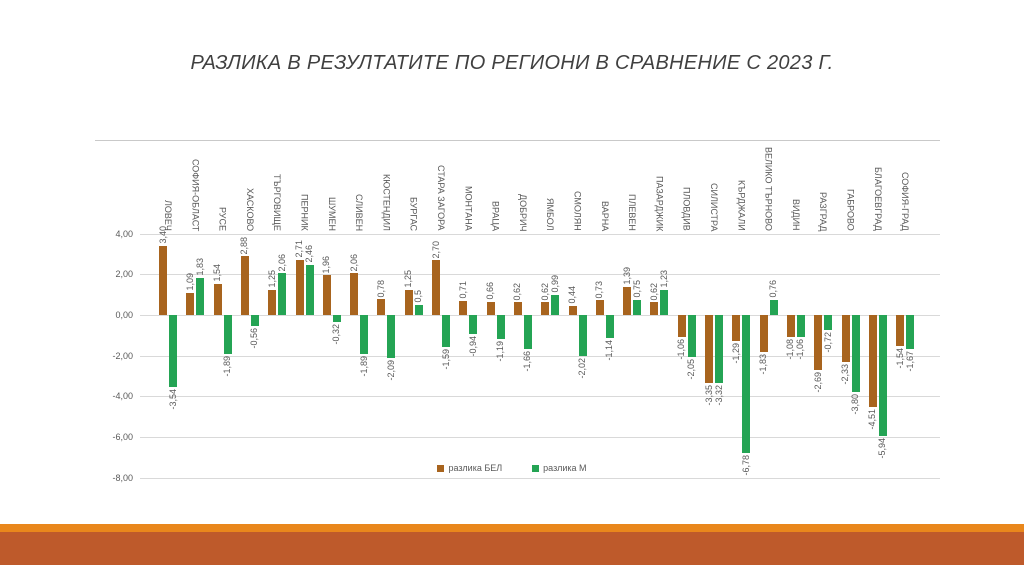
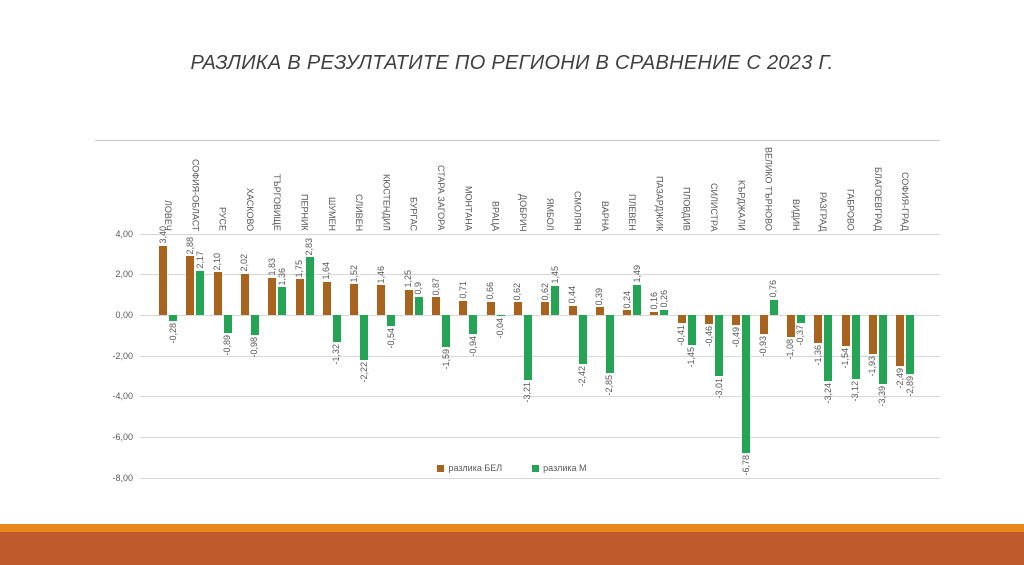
разлика М/ЛОВЕЧ: -3,54 -> -0,28
разлика БЕЛ/СОФИЯ-ОБЛАСТ: 1,09 -> 2,88
разлика М/СОФИЯ-ОБЛАСТ: 1,83 -> 2,17
разлика БЕЛ/РУСЕ: 1,54 -> 2,10
разлика М/РУСЕ: -1,89 -> -0,89
разлика БЕЛ/ХАСКОВО: 2,88 -> 2,02
разлика М/ХАСКОВО: -0,56 -> -0,98
разлика БЕЛ/ТЪРГОВИЩЕ: 1,25 -> 1,83
разлика М/ТЪРГОВИЩЕ: 2,06 -> 1,36
разлика БЕЛ/ПЕРНИК: 2,71 -> 1,75
разлика М/ПЕРНИК: 2,46 -> 2,83
разлика БЕЛ/ШУМЕН: 1,96 -> 1,64
разлика М/ШУМЕН: -0,32 -> -1,32
разлика БЕЛ/СЛИВЕН: 2,06 -> 1,52
разлика М/СЛИВЕН: -1,89 -> -2,22
разлика БЕЛ/КЮСТЕНДИЛ: 0,78 -> 1,46
разлика М/КЮСТЕНДИЛ: -2,09 -> -0,54
разлика М/БУРГАС: 0,5 -> 0,9
разлика БЕЛ/СТАРА ЗАГОРА: 2,70 -> 0,87
разлика М/ВРАЦА: -1,19 -> -0,04
разлика М/ДОБРИЧ: -1,66 -> -3,21
разлика М/ЯМБОЛ: 0,99 -> 1,45
разлика М/СМОЛЯН: -2,02 -> -2,42
разлика БЕЛ/ВАРНА: 0,73 -> 0,39
разлика М/ВАРНА: -1,14 -> -2,85
разлика БЕЛ/ПЛЕВЕН: 1,39 -> 0,24
разлика М/ПЛЕВЕН: 0,75 -> 1,49
разлика БЕЛ/ПАЗАРДЖИК: 0,62 -> 0,16
разлика М/ПАЗАРДЖИК: 1,23 -> 0,26
разлика БЕЛ/ПЛОВДИВ: -1,06 -> -0,41
разлика М/ПЛОВДИВ: -2,05 -> -1,45
разлика БЕЛ/СИЛИСТРА: -3,35 -> -0,46
разлика М/СИЛИСТРА: -3,32 -> -3,01
разлика БЕЛ/КЪРДЖАЛИ: -1,29 -> -0,49
разлика БЕЛ/ВЕЛИКО ТЪРНОВО: -1,83 -> -0,93
разлика М/ВИДИН: -1,06 -> -0,37
разлика БЕЛ/РАЗГРАД: -2,69 -> -1,36
разлика М/РАЗГРАД: -0,72 -> -3,24
разлика БЕЛ/ГАБРОВО: -2,33 -> -1,54
разлика М/ГАБРОВО: -3,80 -> -3,12
разлика БЕЛ/БЛАГОЕВГРАД: -4,51 -> -1,93
разлика М/БЛАГОЕВГРАД: -5,94 -> -3,39
разлика БЕЛ/СОФИЯ-ГРАД: -1,54 -> -2,49
разлика М/СОФИЯ-ГРАД: -1,67 -> -2,89
